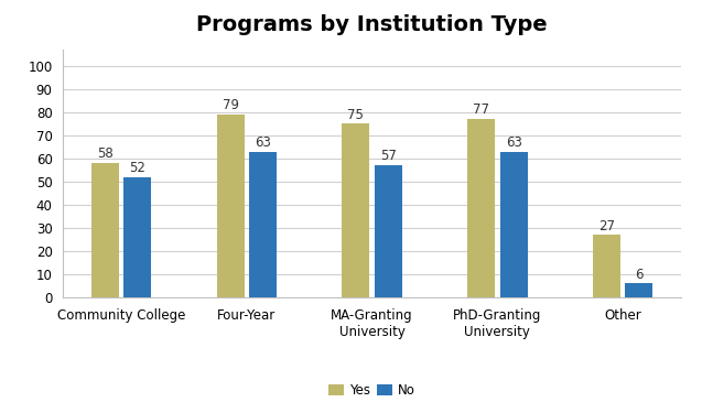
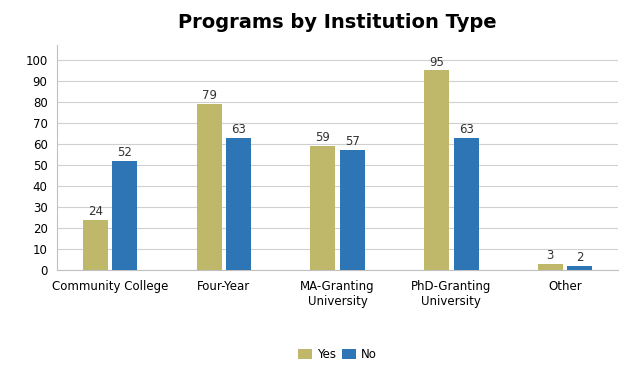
Yes/Community College: 58 -> 24
Yes/MA-Granting University: 75 -> 59
Yes/PhD-Granting University: 77 -> 95
Yes/Other: 27 -> 3
No/Other: 6 -> 2
